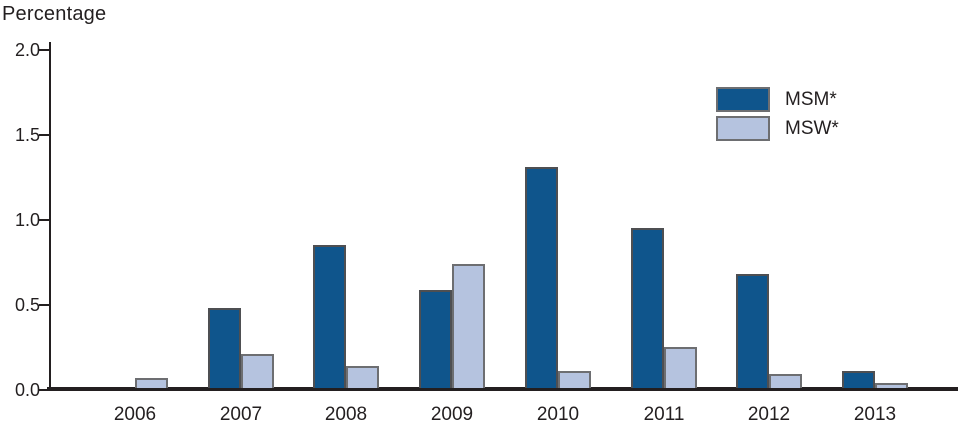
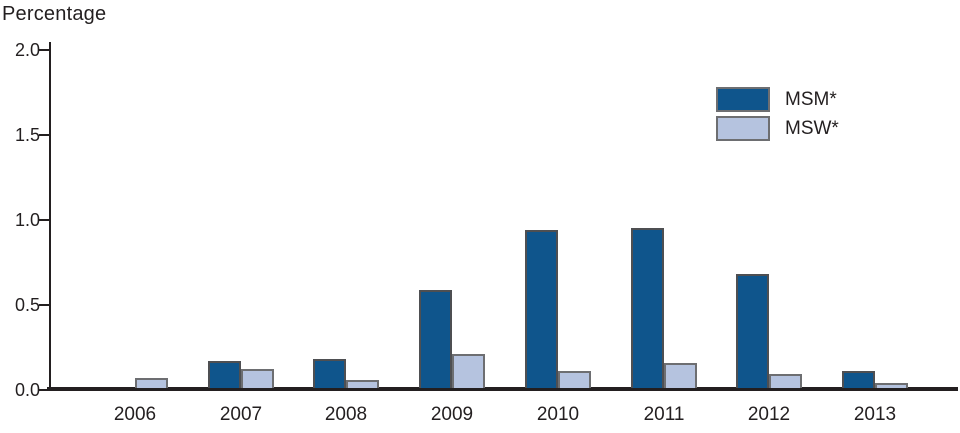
MSM*/2007: 0.47 -> 0.16
MSW*/2007: 0.20 -> 0.11
MSM*/2008: 0.84 -> 0.17
MSW*/2008: 0.13 -> 0.05
MSW*/2009: 0.73 -> 0.20
MSM*/2010: 1.30 -> 0.93
MSW*/2011: 0.24 -> 0.15
